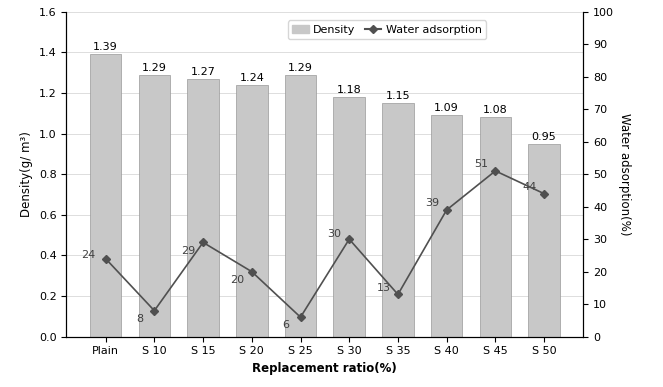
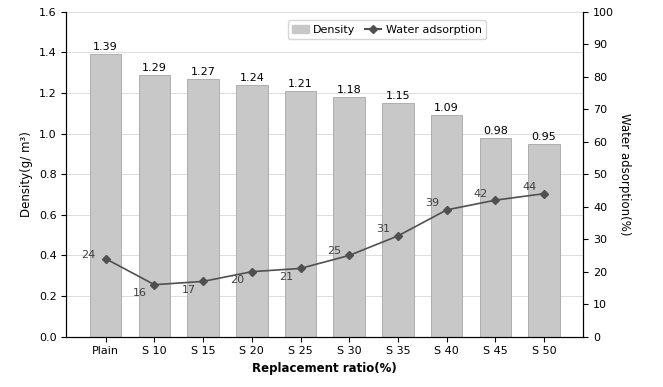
Water adsorption/S 10: 8 -> 16
Water adsorption/S 15: 29 -> 17
Density/S 25: 1.29 -> 1.21
Water adsorption/S 25: 6 -> 21
Water adsorption/S 30: 30 -> 25
Water adsorption/S 35: 13 -> 31
Density/S 45: 1.08 -> 0.98
Water adsorption/S 45: 51 -> 42
